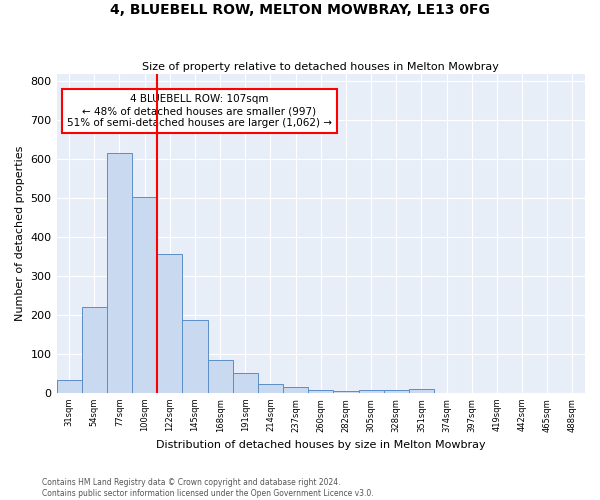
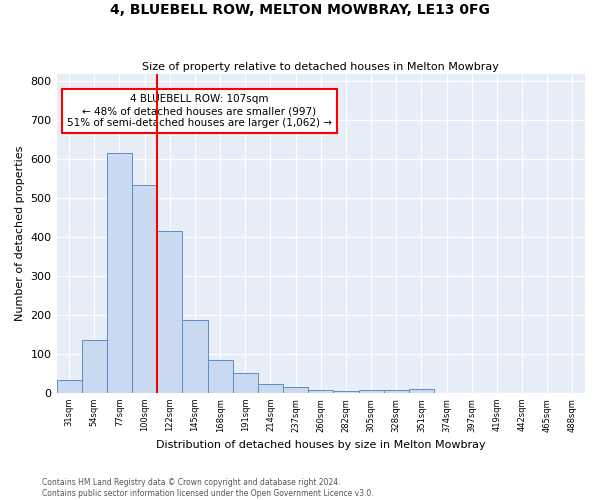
54sqm: 220 -> 135
100sqm: 503 -> 535
122sqm: 357 -> 415
